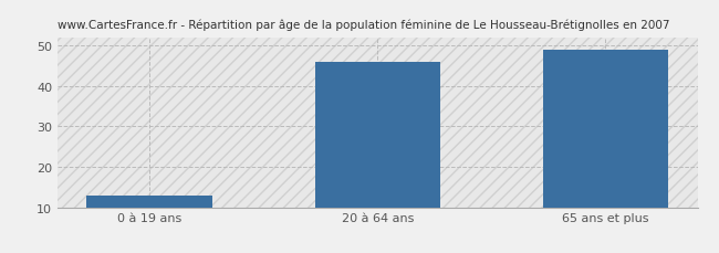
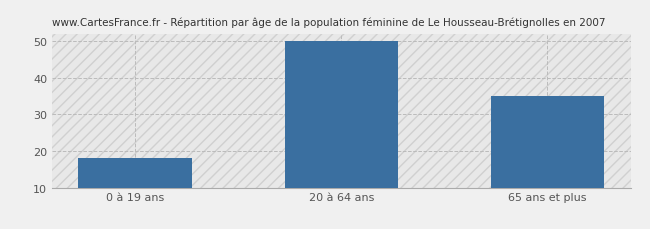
0 à 19 ans: 13 -> 18
20 à 64 ans: 46 -> 50
65 ans et plus: 49 -> 35
